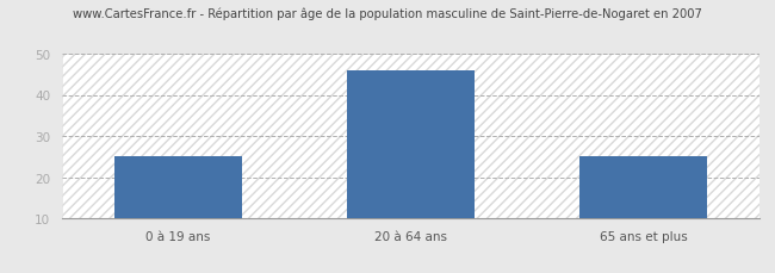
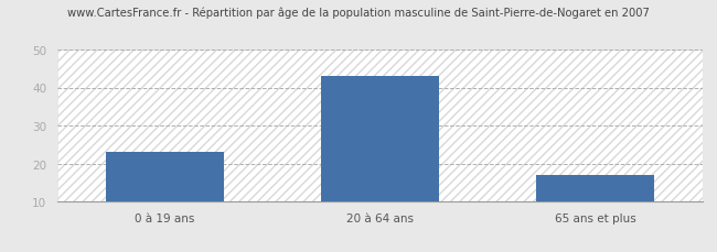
0 à 19 ans: 25 -> 23
20 à 64 ans: 46 -> 43
65 ans et plus: 25 -> 17
